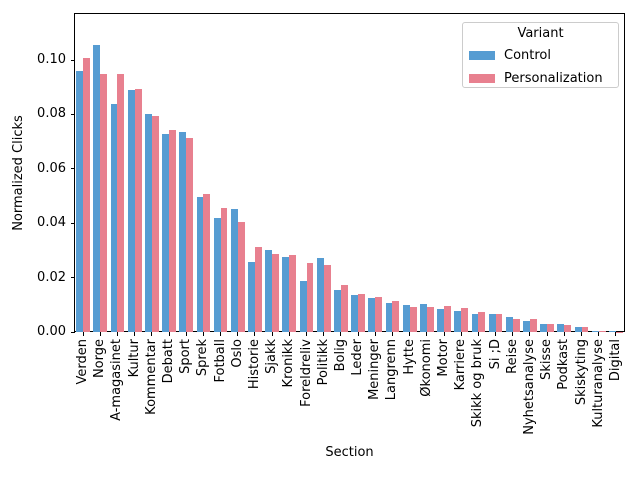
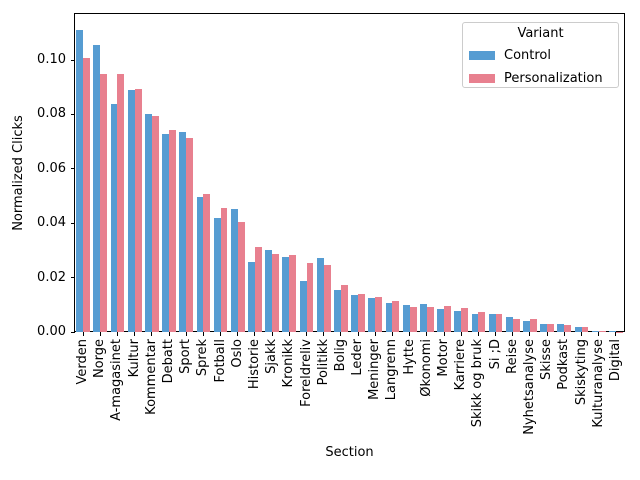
Control/Verden: 0.096 -> 0.111
